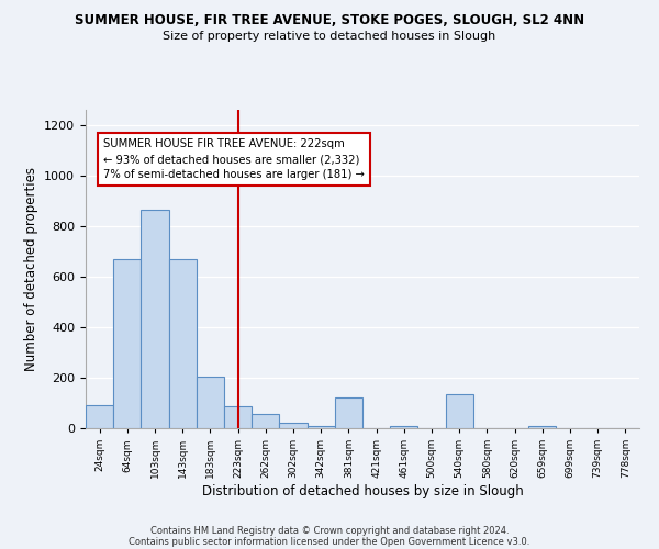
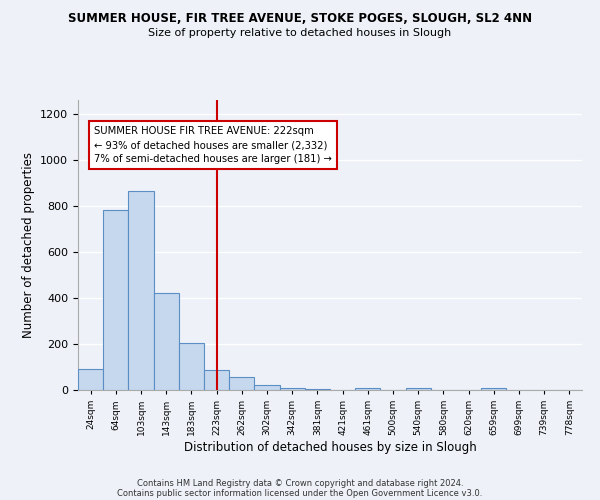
64sqm: 670 -> 780
143sqm: 670 -> 420
381sqm: 120 -> 5
540sqm: 135 -> 10
